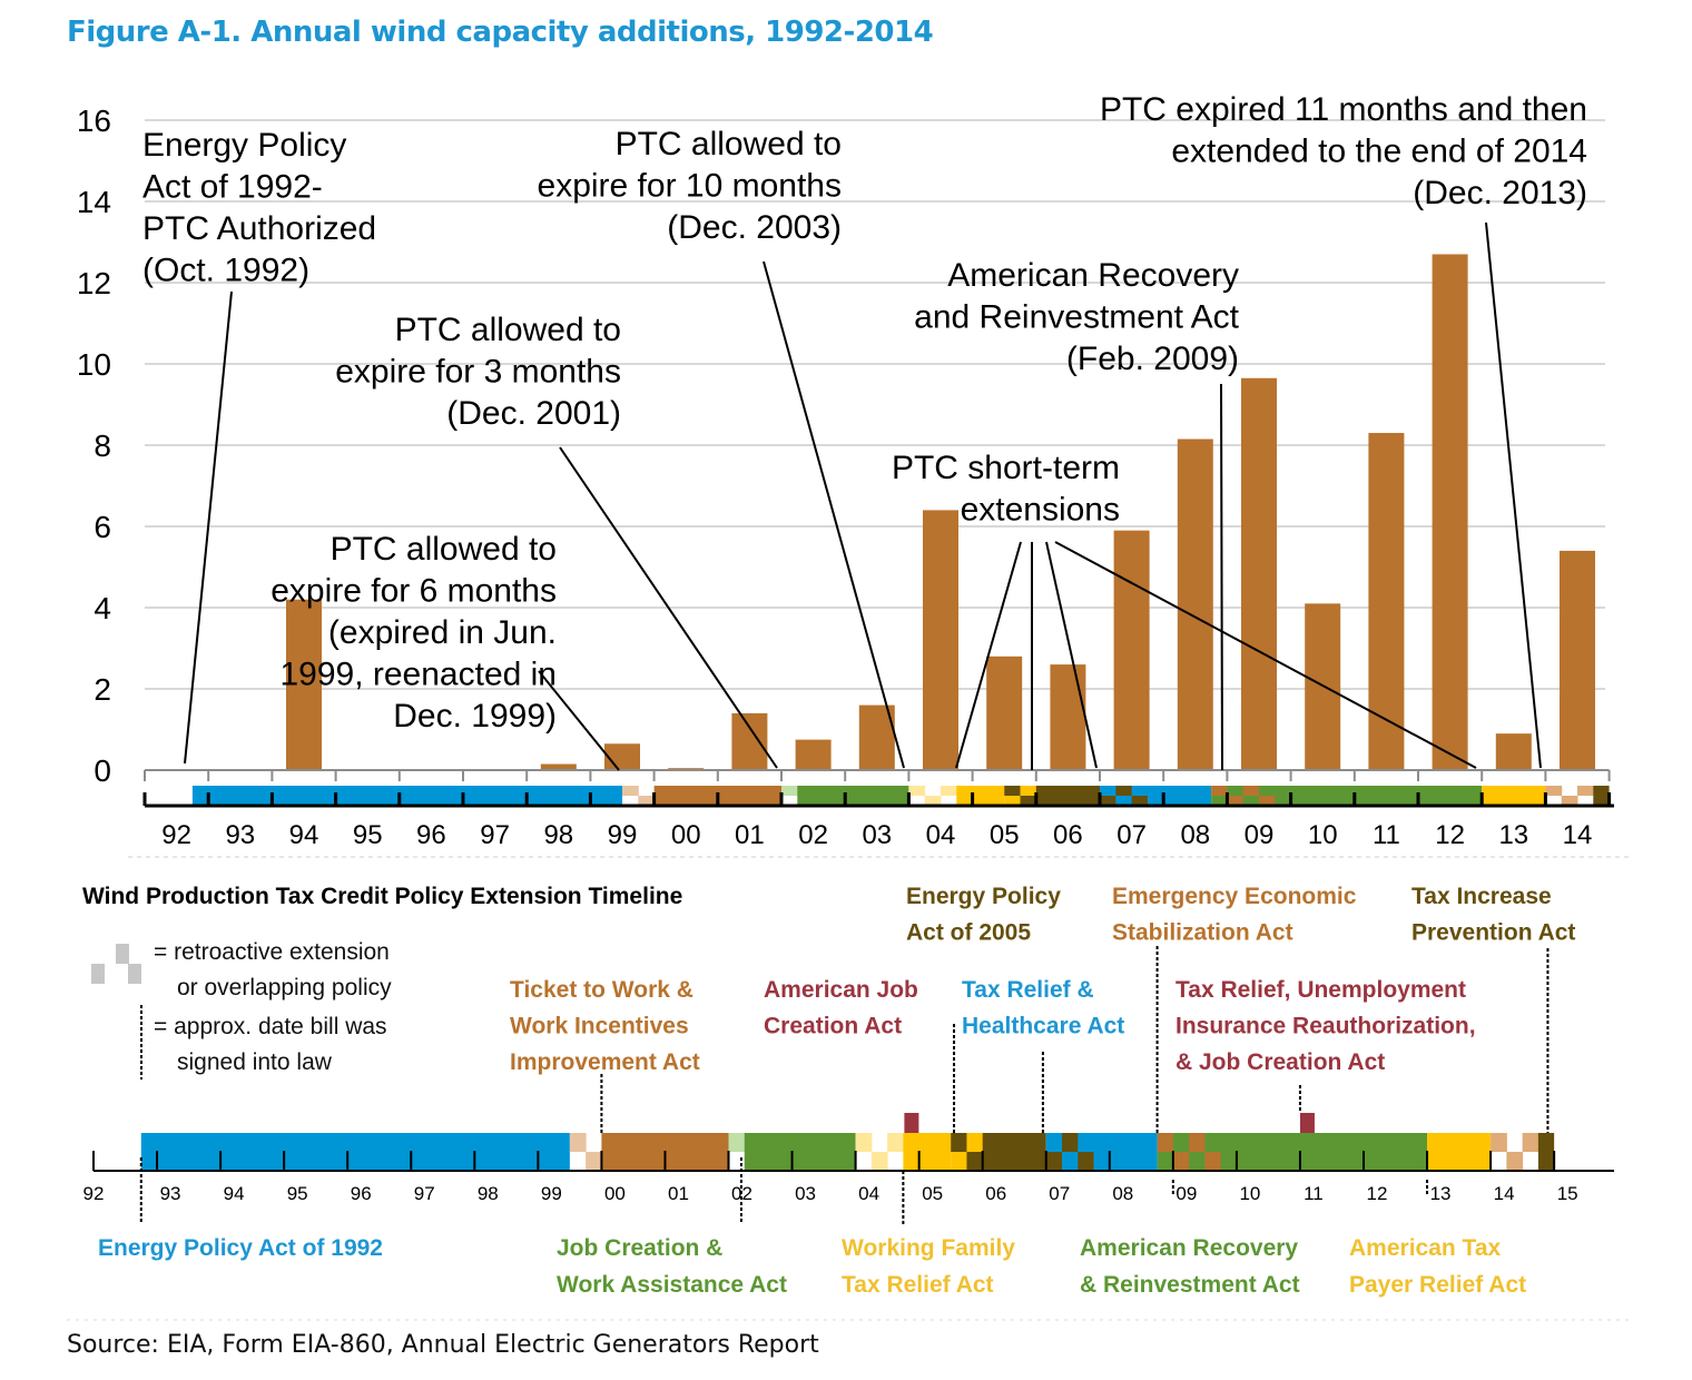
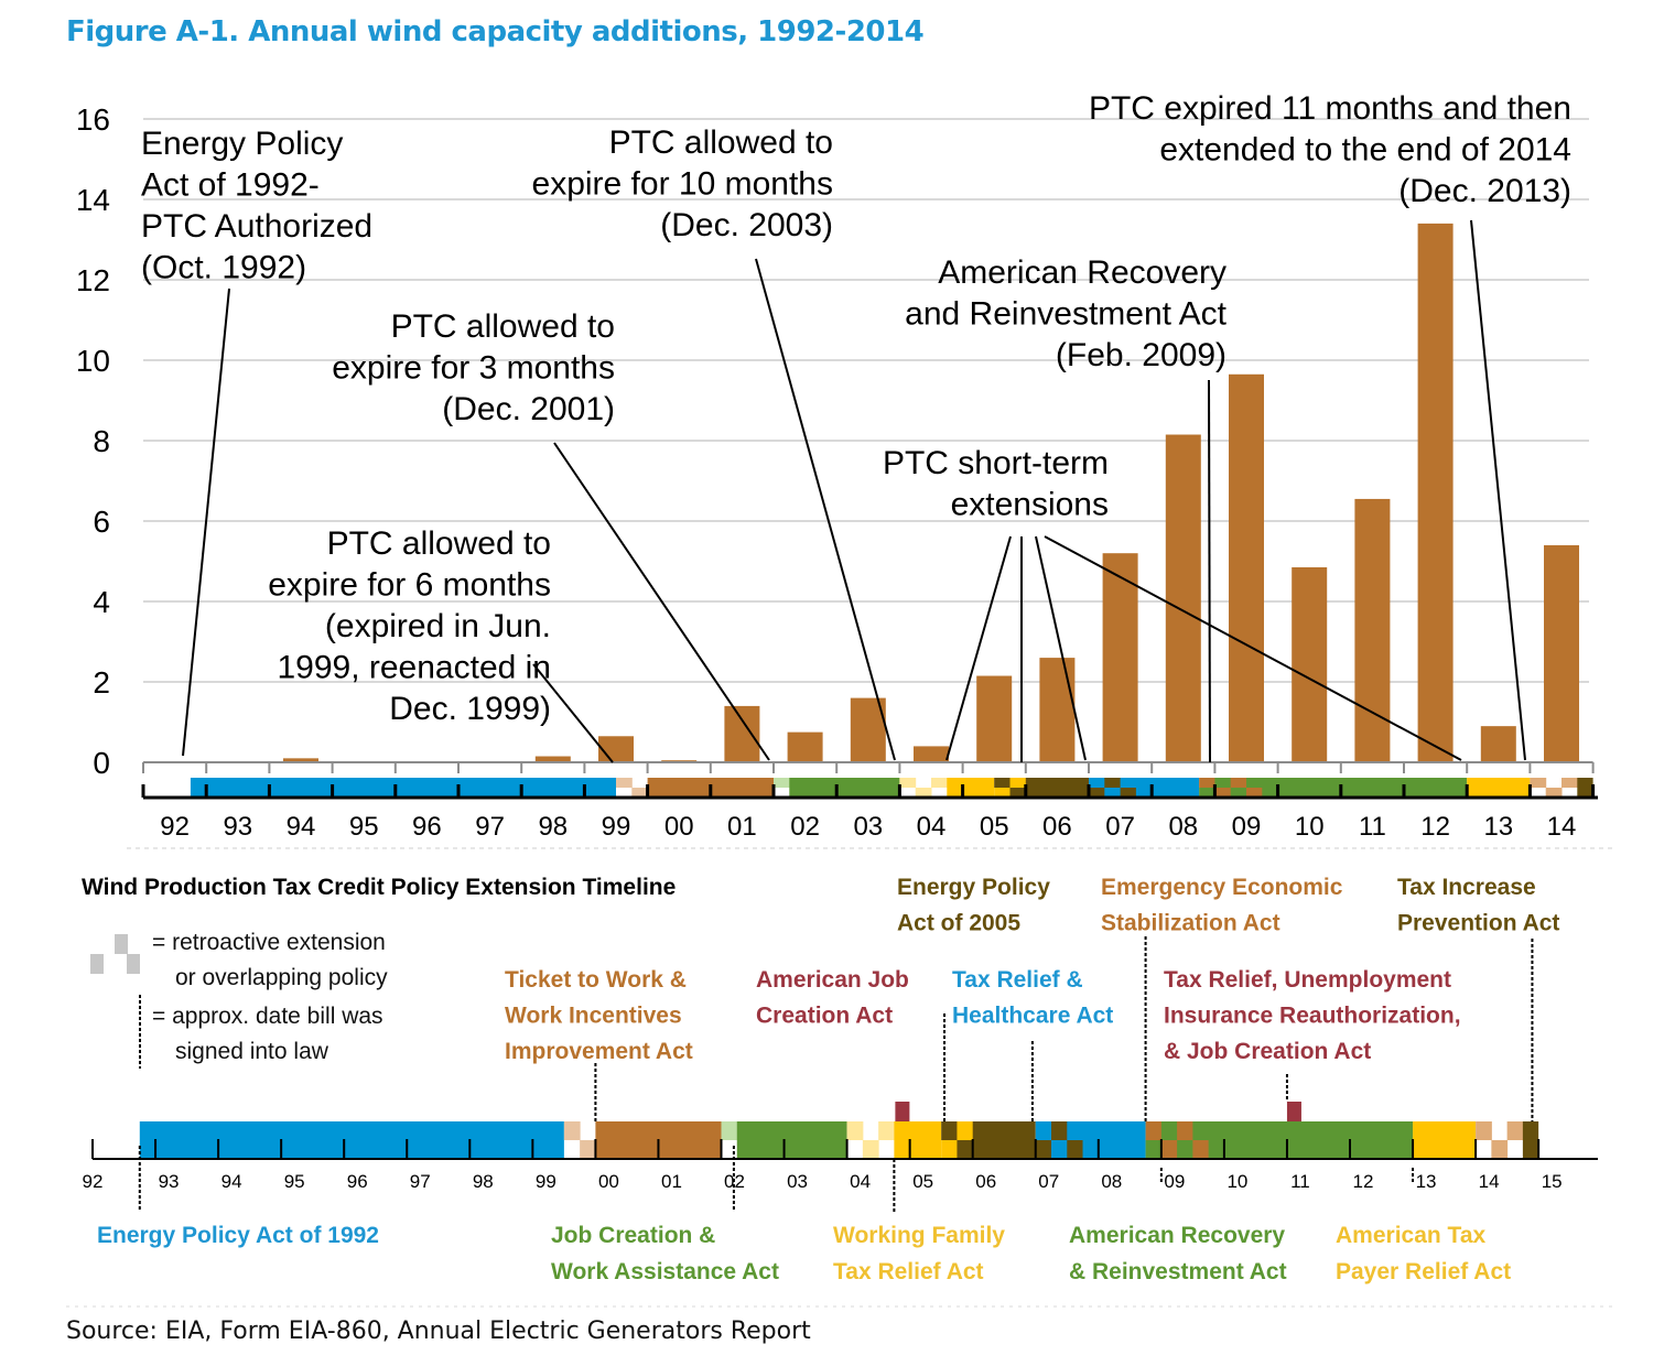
94: 4.2 -> 0.1
04: 6.4 -> 0.4
05: 2.8 -> 2.1
07: 5.9 -> 5.2
10: 4.1 -> 4.8
11: 8.3 -> 6.5
12: 12.7 -> 13.4
